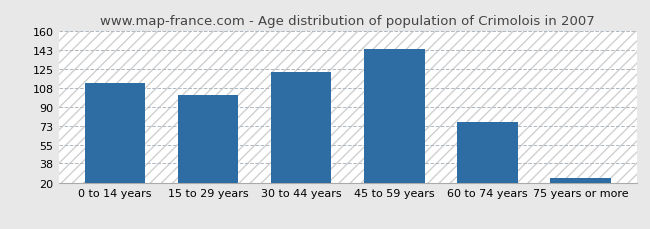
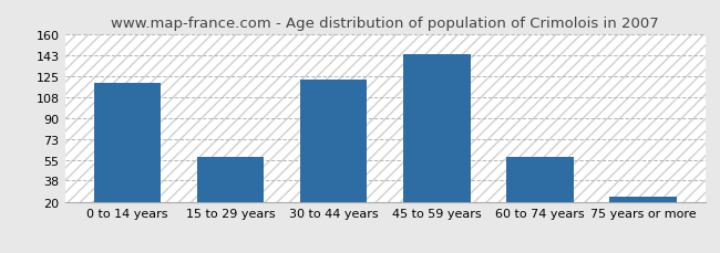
0 to 14 years: 112 -> 120
15 to 29 years: 101 -> 58
60 to 74 years: 76 -> 58
